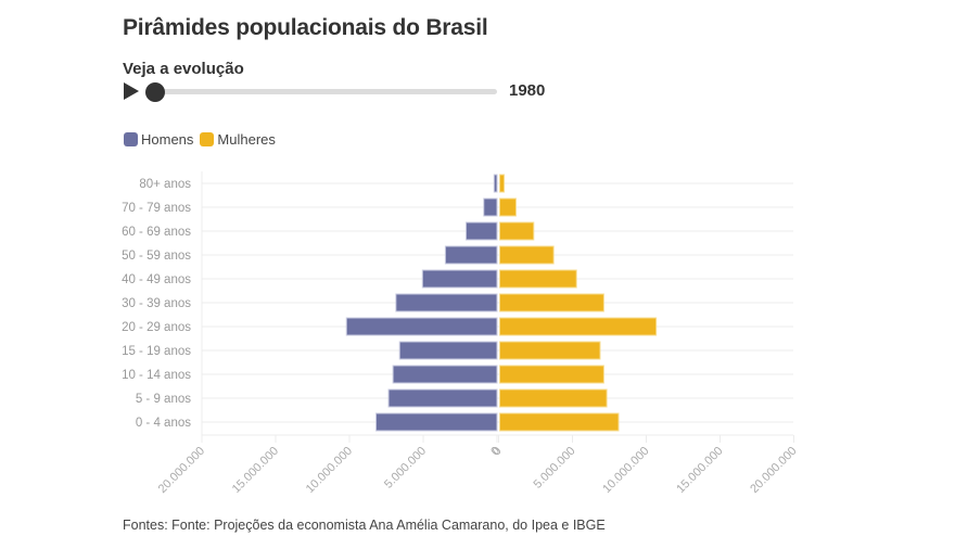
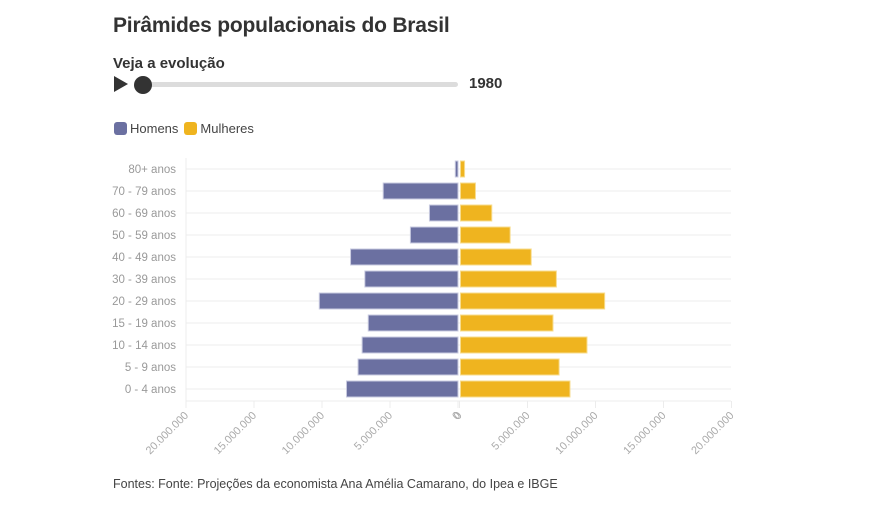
Homens/70 - 79 anos: 900000 -> 5500000
Homens/40 - 49 anos: 5000000 -> 7900000
Mulheres/10 - 14 anos: 7000000 -> 9300000
